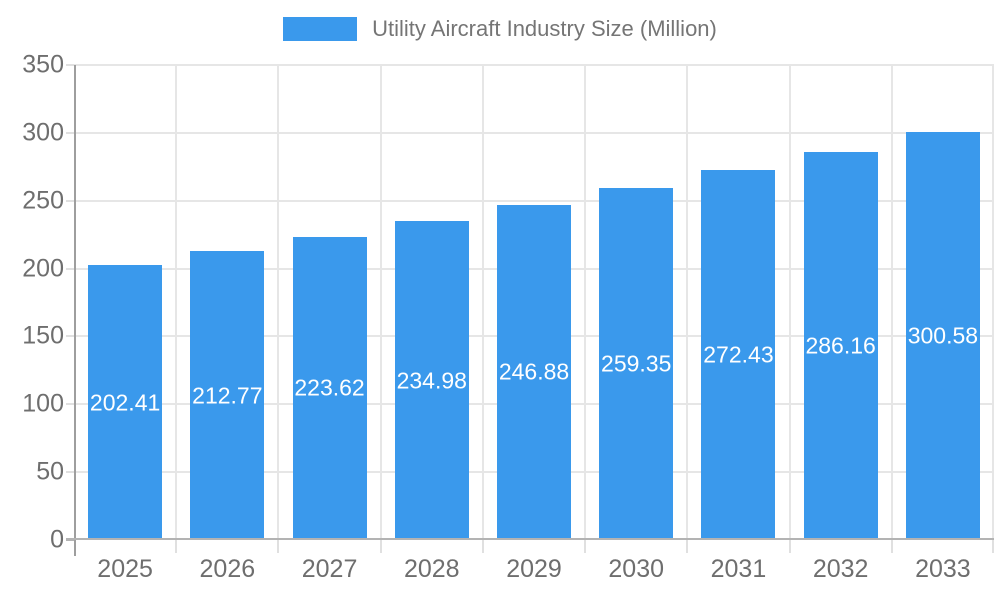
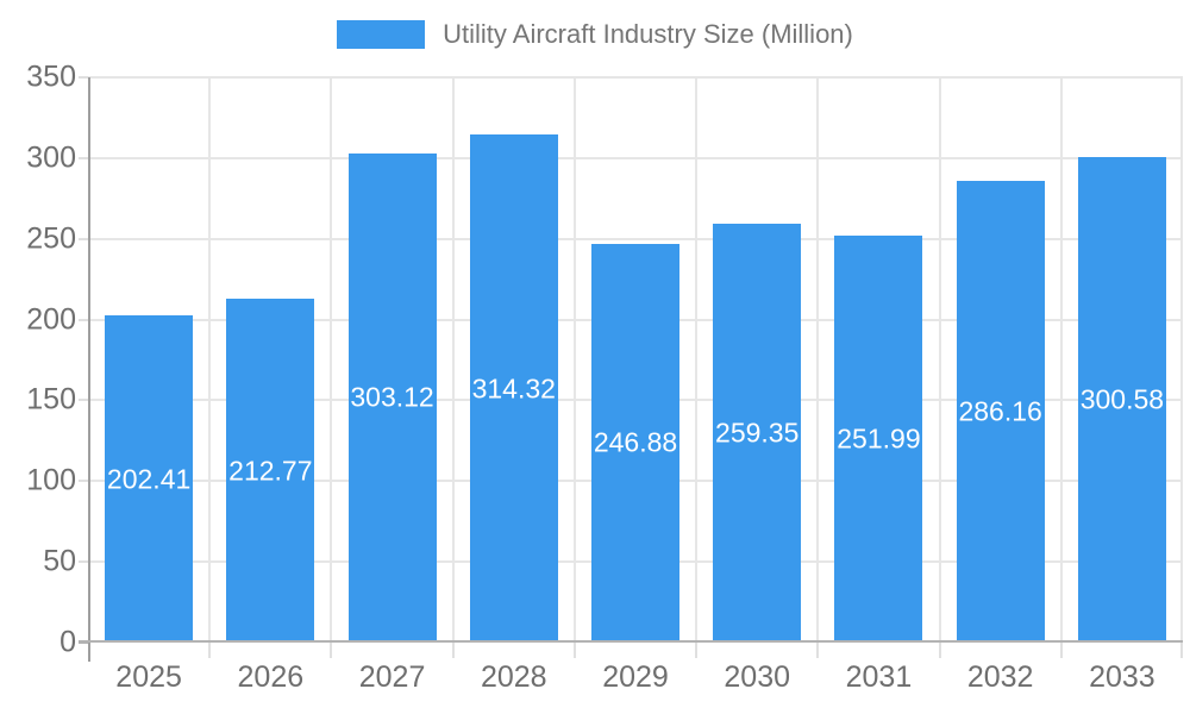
2027: 223.62 -> 303.12
2028: 234.98 -> 314.32
2031: 272.43 -> 251.99
